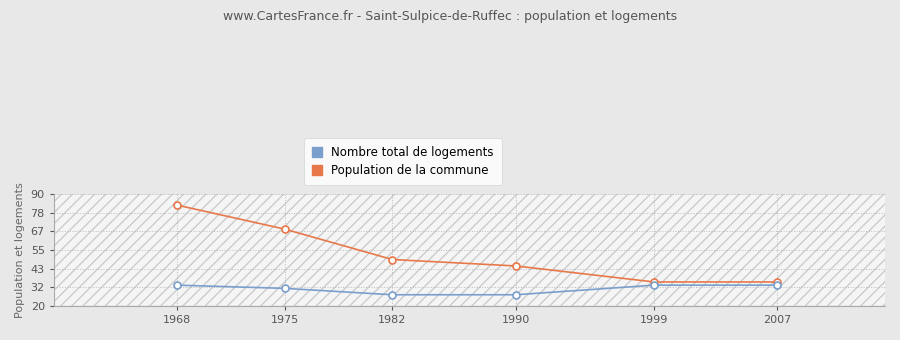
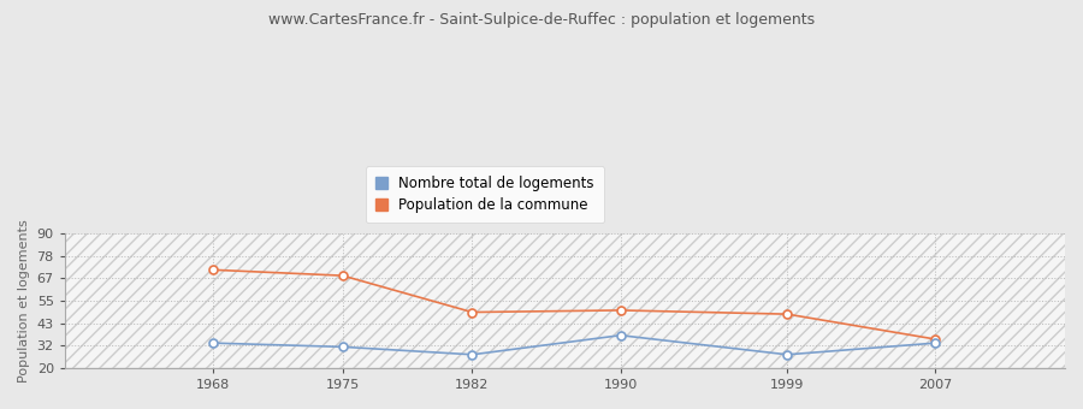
Population de la commune/1968: 83 -> 71
Nombre total de logements/1990: 27 -> 37
Population de la commune/1990: 45 -> 50
Nombre total de logements/1999: 33 -> 27
Population de la commune/1999: 35 -> 48
